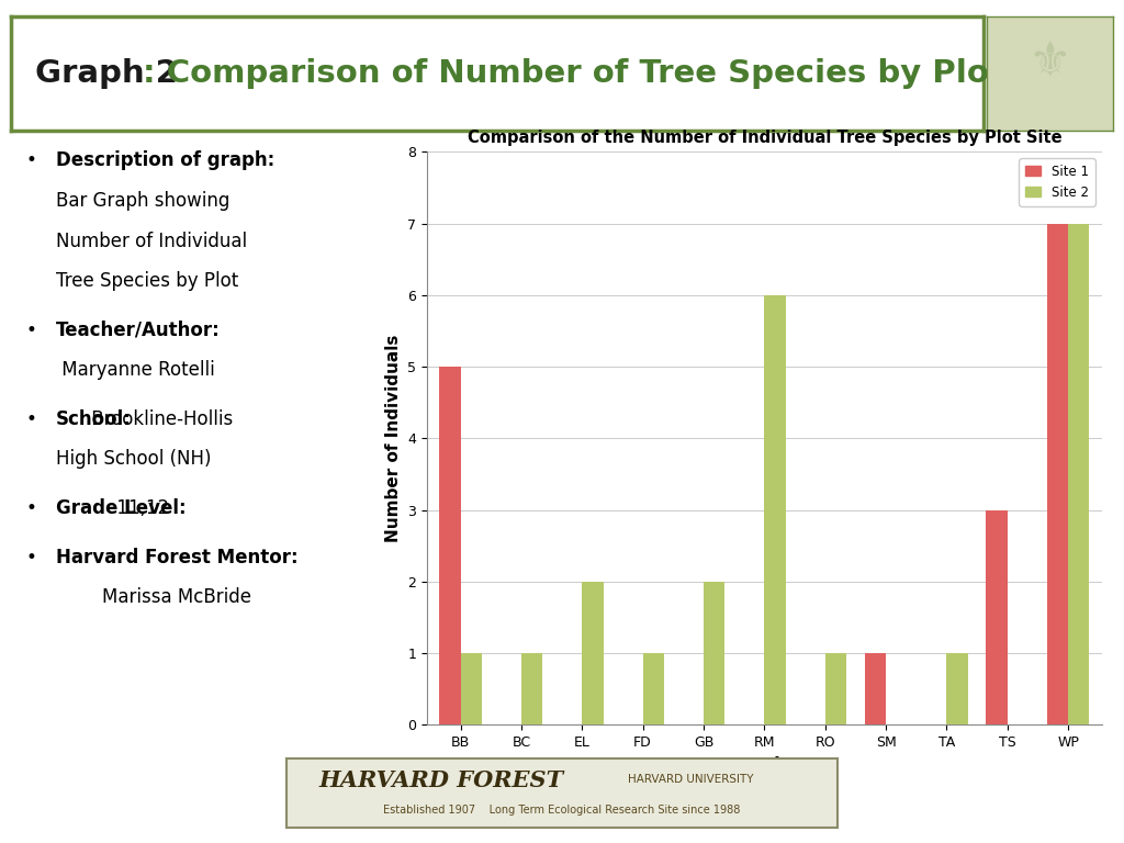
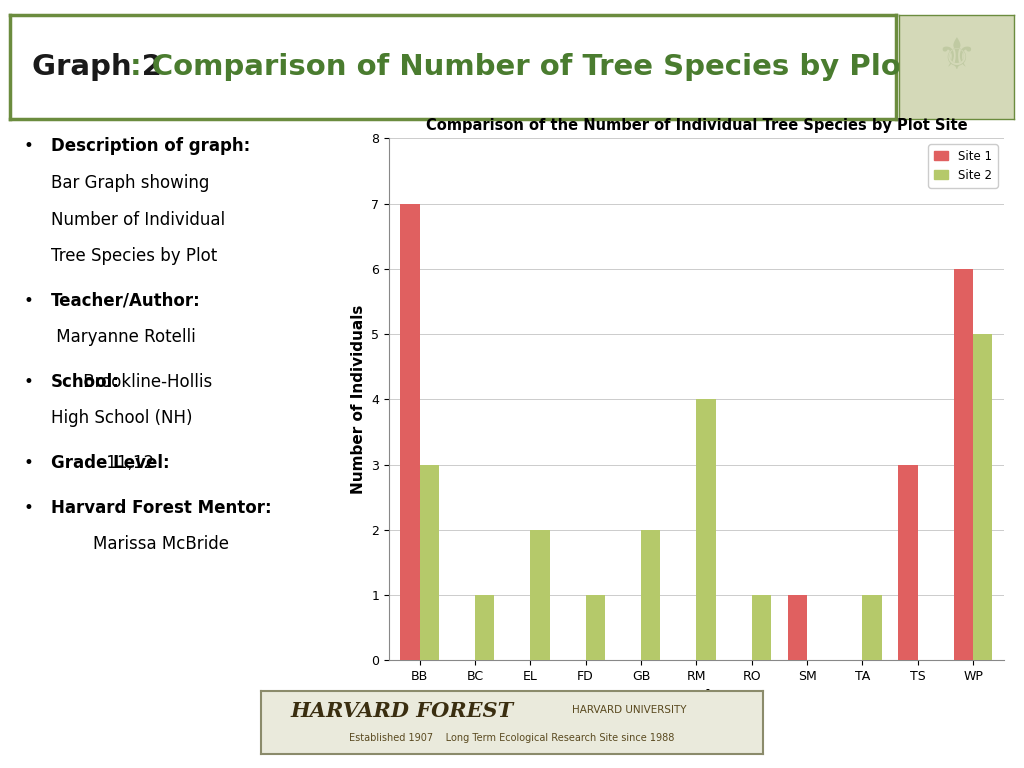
Site 1/BB: 5 -> 7
Site 2/BB: 1 -> 3
Site 2/RM: 6 -> 4
Site 1/WP: 7 -> 6
Site 2/WP: 7 -> 5
